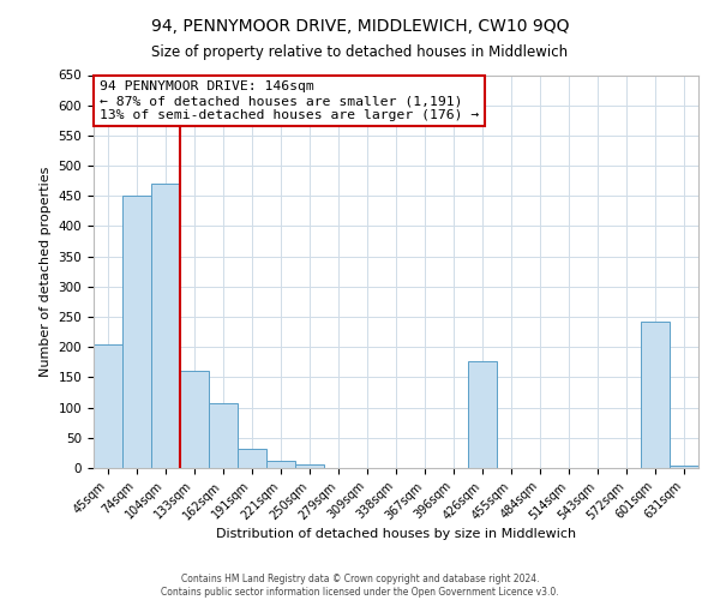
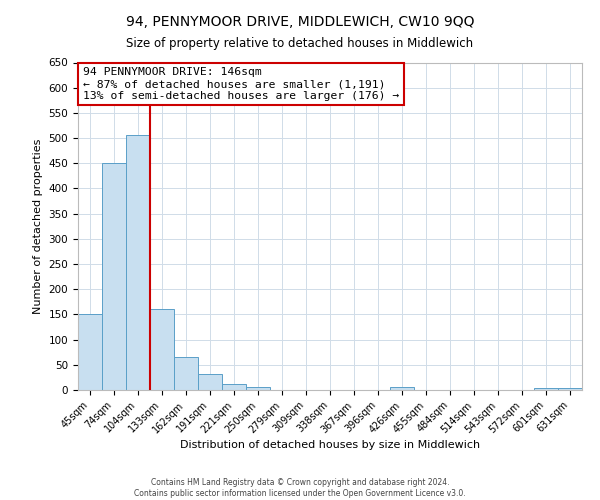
45sqm: 204 -> 150
104sqm: 470 -> 507
162sqm: 108 -> 65
426sqm: 176 -> 5
601sqm: 242 -> 3
